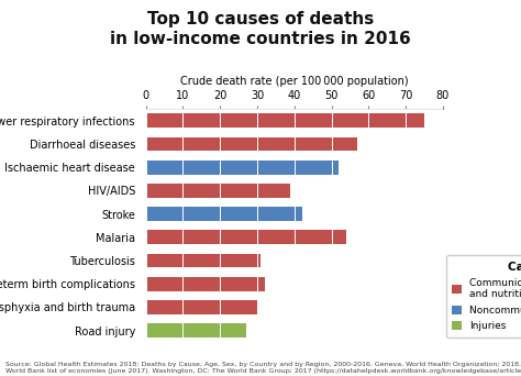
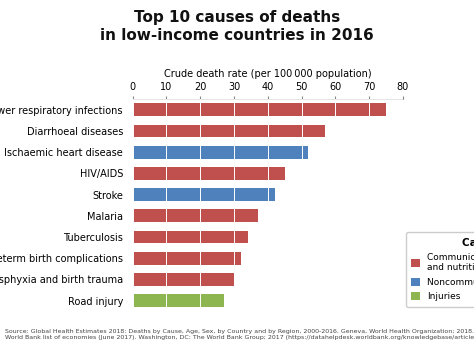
HIV/AIDS: 39 -> 45
Malaria: 54 -> 37
Tuberculosis: 31 -> 34
